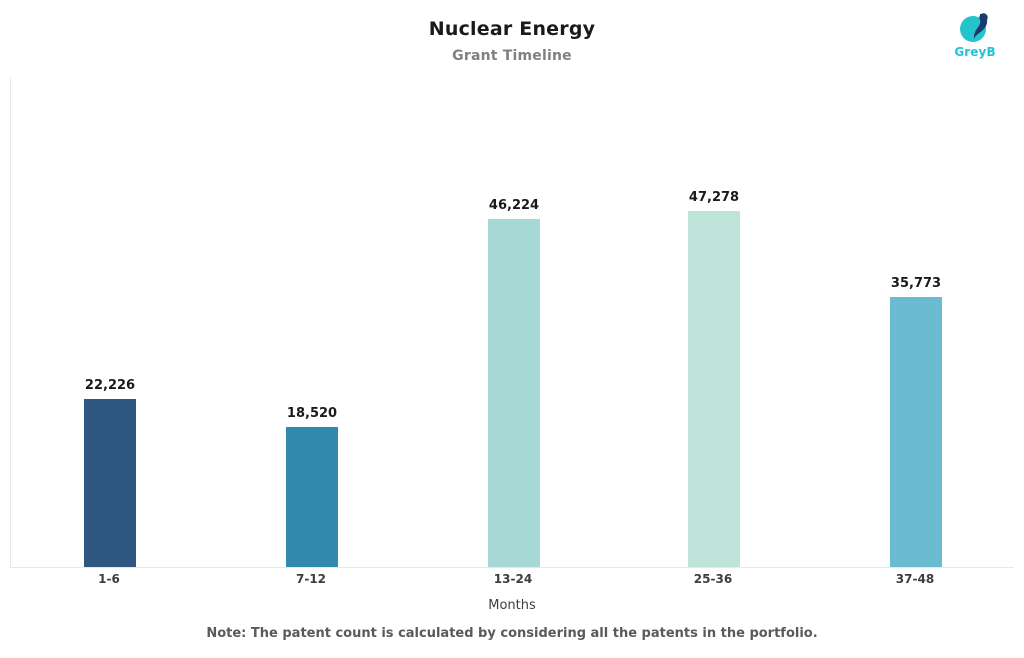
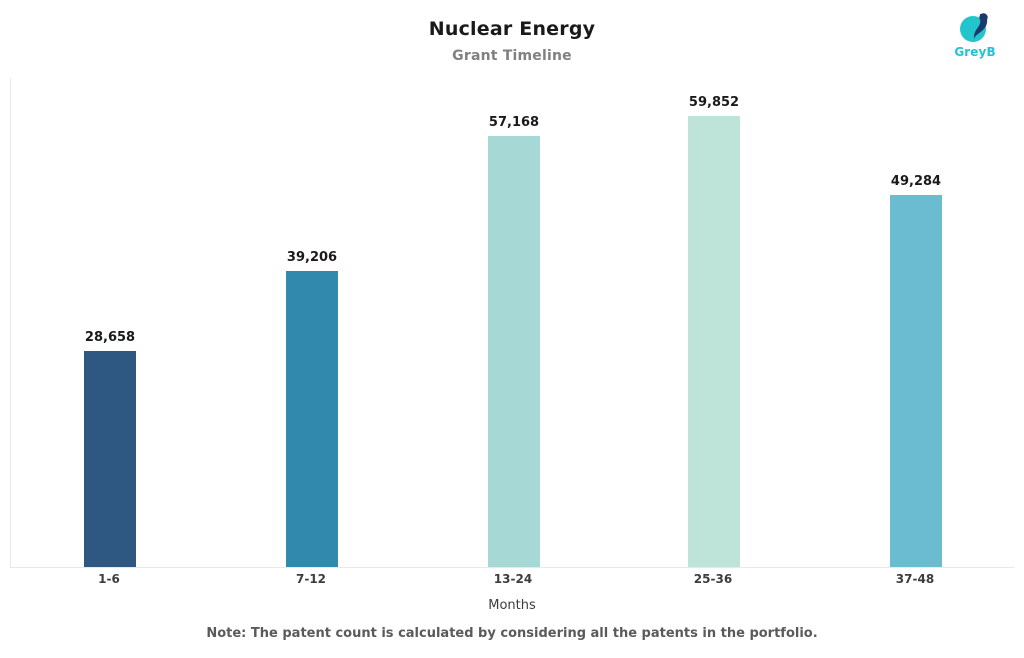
1-6: 22,226 -> 28,658
7-12: 18,520 -> 39,206
13-24: 46,224 -> 57,168
25-36: 47,278 -> 59,852
37-48: 35,773 -> 49,284
